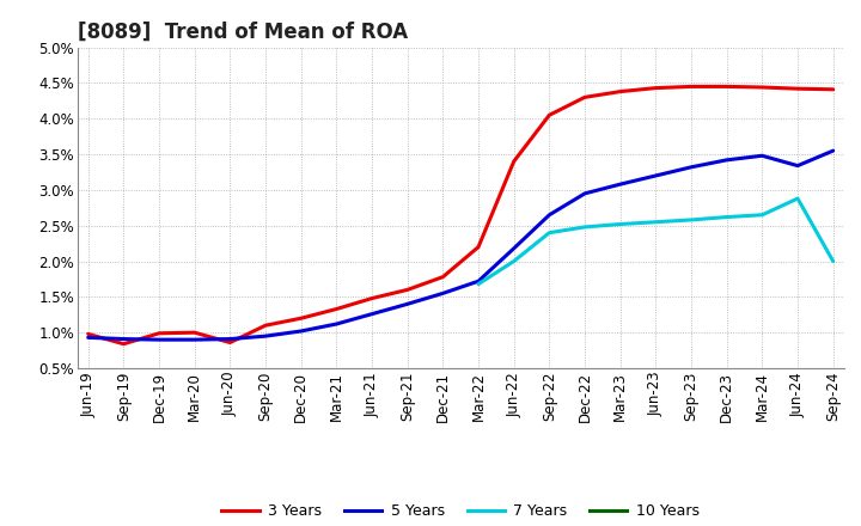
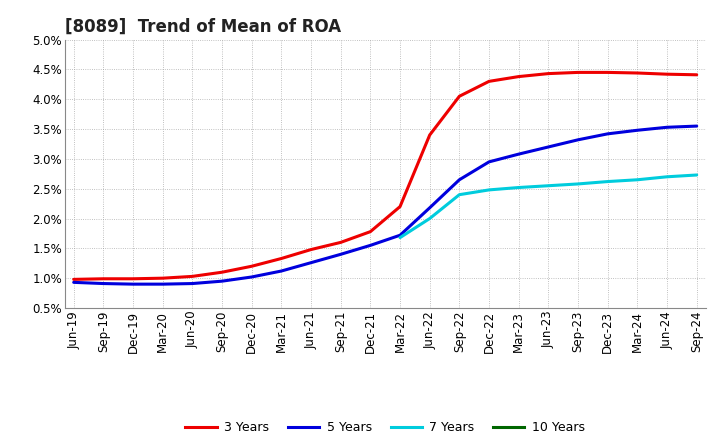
3 Years/Sep-19: 0.84% -> 0.99%
3 Years/Jun-20: 0.86% -> 1.03%
5 Years/Jun-24: 3.34% -> 3.53%
7 Years/Jun-24: 2.88% -> 2.70%
7 Years/Sep-24: 2.00% -> 2.73%
